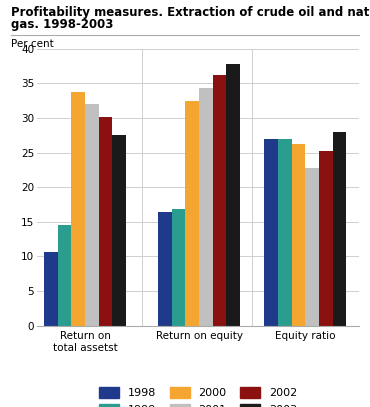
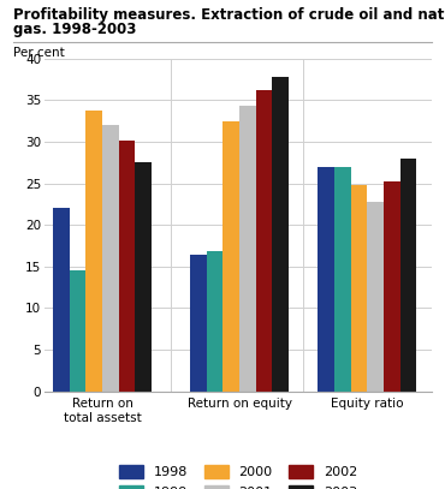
1998/Return on total assetst: 10.7 -> 22.0
2000/Equity ratio: 26.2 -> 24.8
